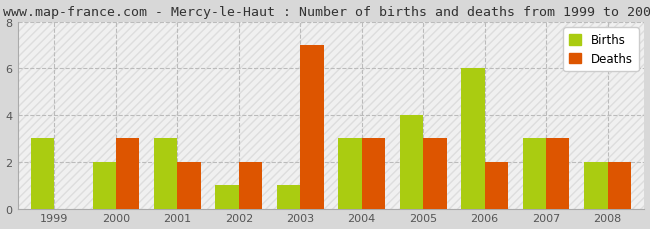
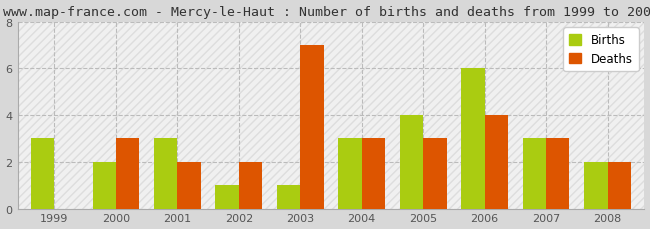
Deaths/2006: 2 -> 4
